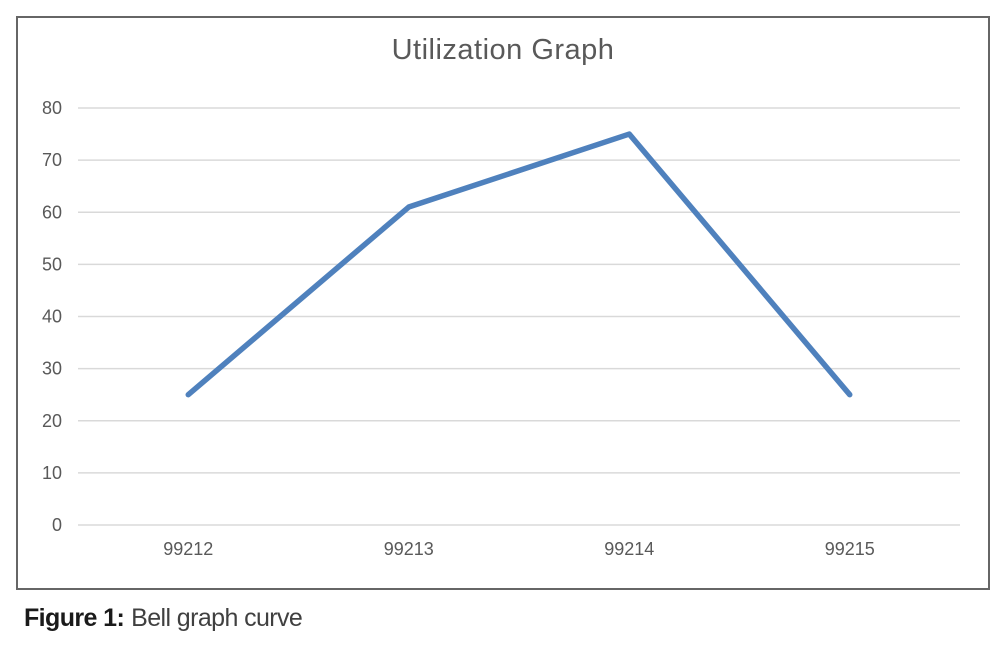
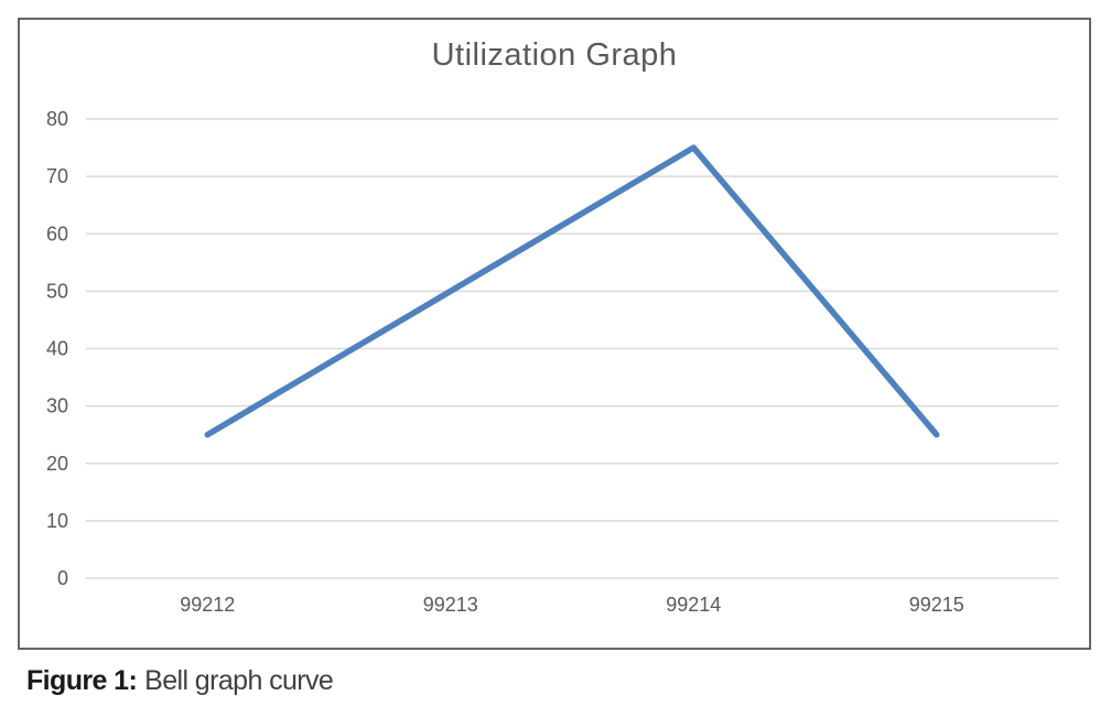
99213: 61 -> 50
